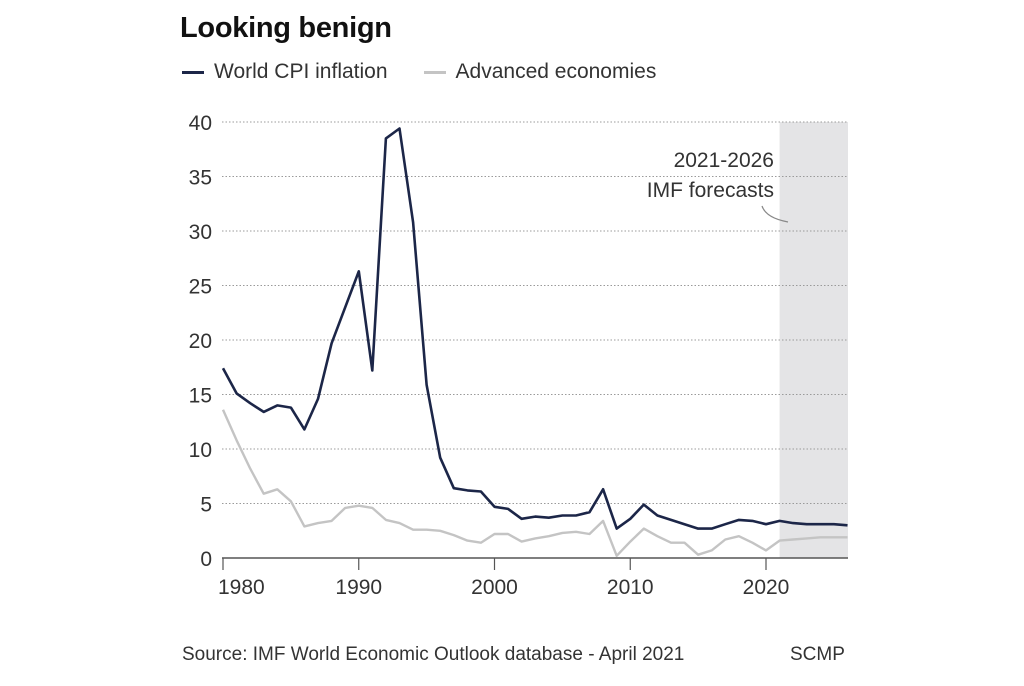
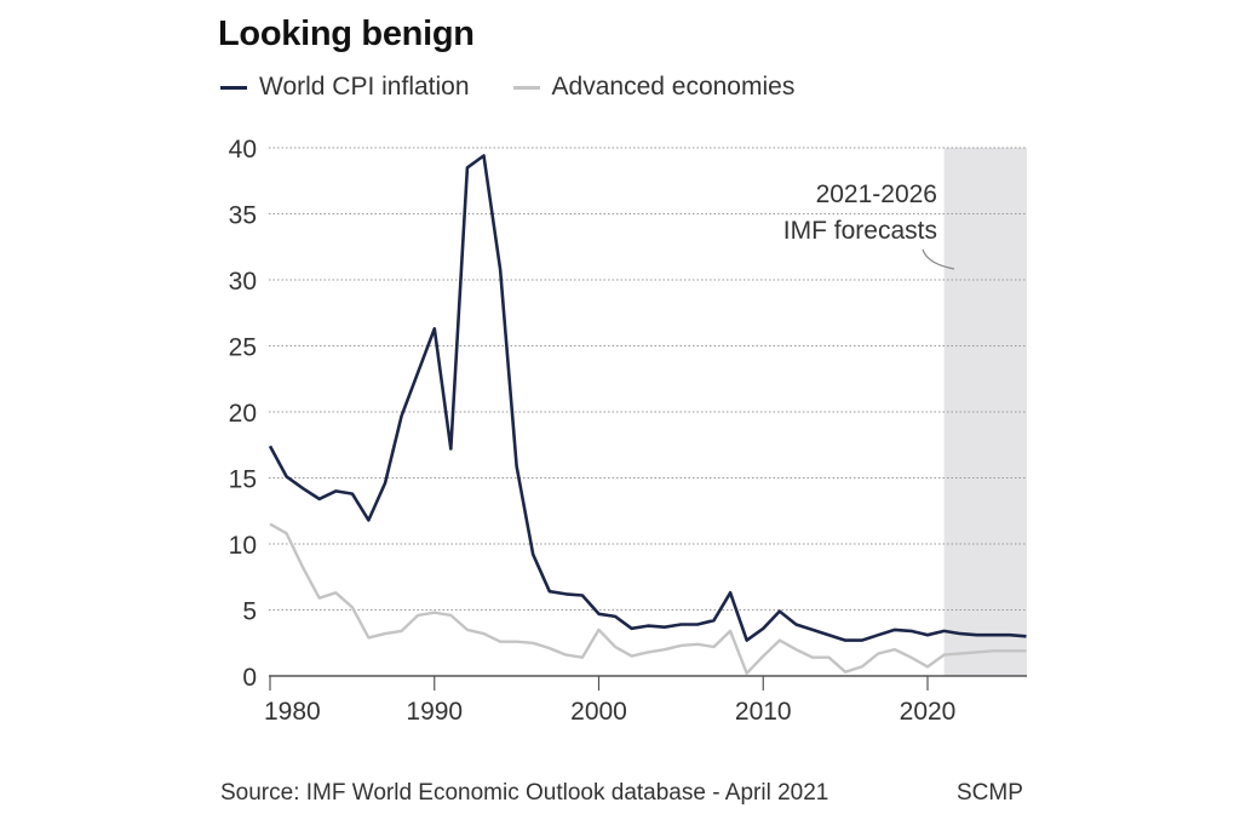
Advanced economies/1980: 13.6 -> 11.5
Advanced economies/2000: 2.2 -> 3.5
